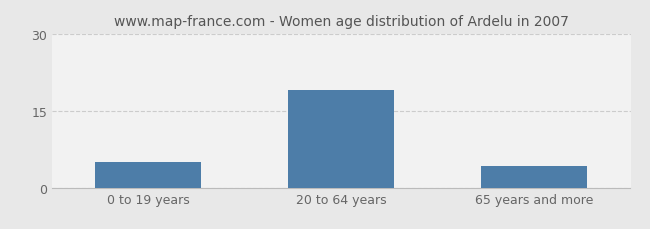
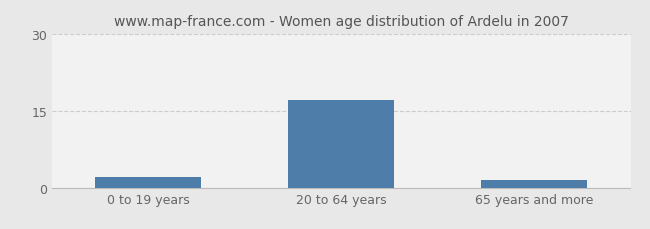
0 to 19 years: 5.0 -> 2.0
20 to 64 years: 19.0 -> 17.0
65 years and more: 4.2 -> 1.5
